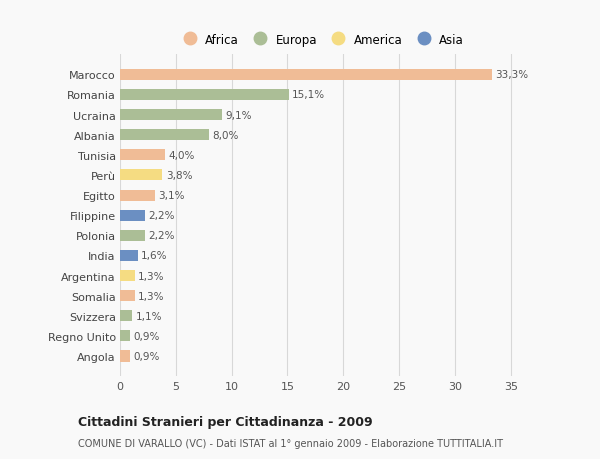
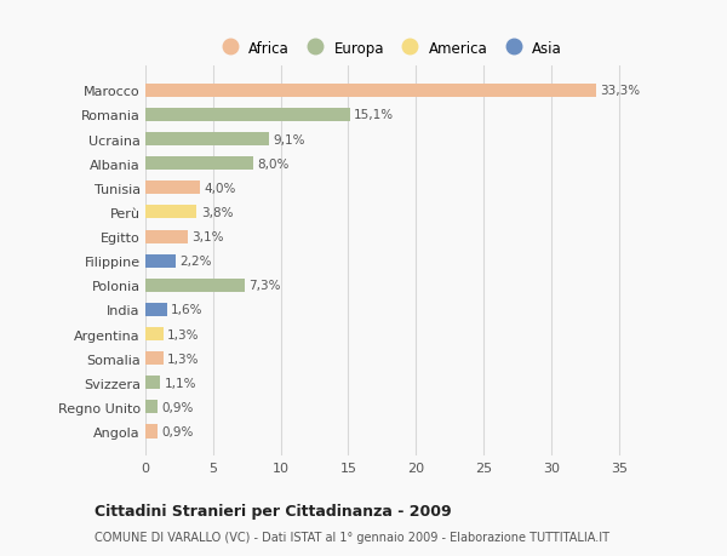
Polonia: 2,2% -> 7,3%
